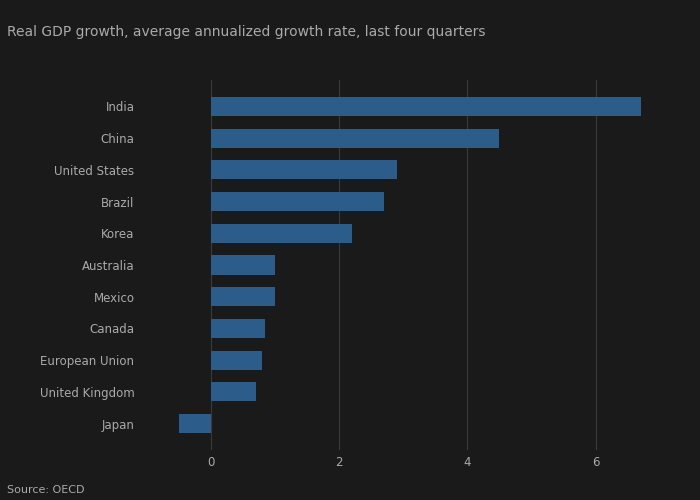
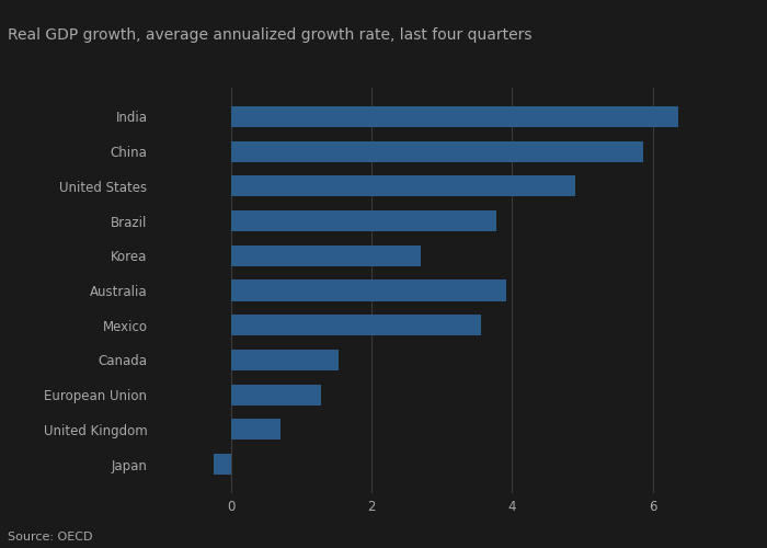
India: 6.70 -> 6.36
China: 4.50 -> 5.86
United States: 2.90 -> 4.90
Brazil: 2.70 -> 3.78
Korea: 2.20 -> 2.70
Australia: 1.00 -> 3.92
Mexico: 1.00 -> 3.56
Canada: 0.85 -> 1.54
European Union: 0.80 -> 1.28
Japan: -0.50 -> -0.24
